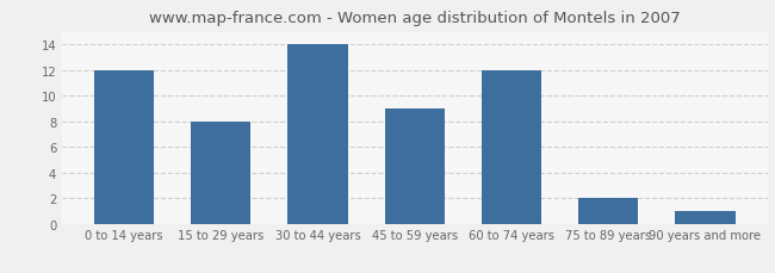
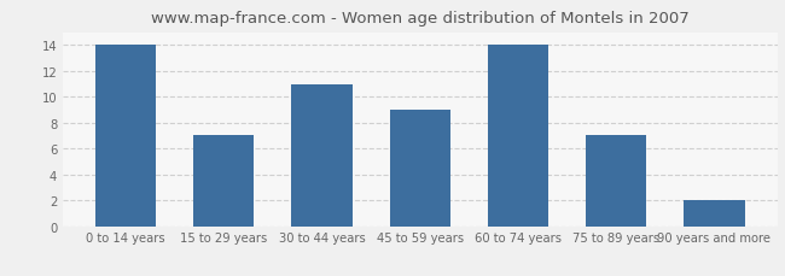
0 to 14 years: 12 -> 14
15 to 29 years: 8 -> 7
30 to 44 years: 14 -> 11
60 to 74 years: 12 -> 14
75 to 89 years: 2 -> 7
90 years and more: 1 -> 2
